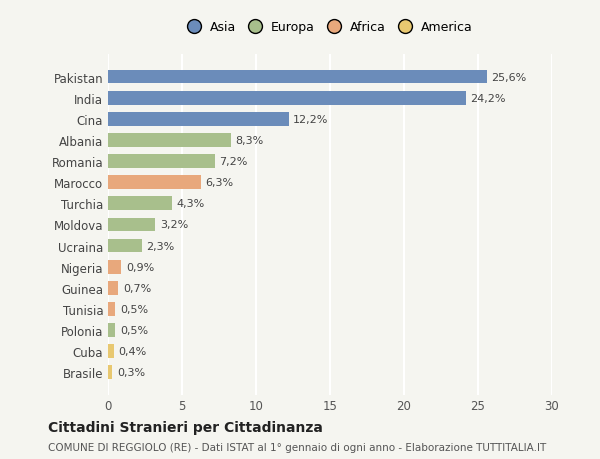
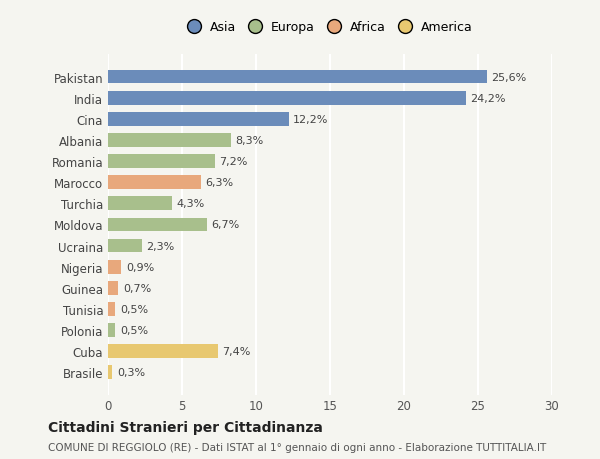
Moldova: 3,2% -> 6,7%
Cuba: 0,4% -> 7,4%
